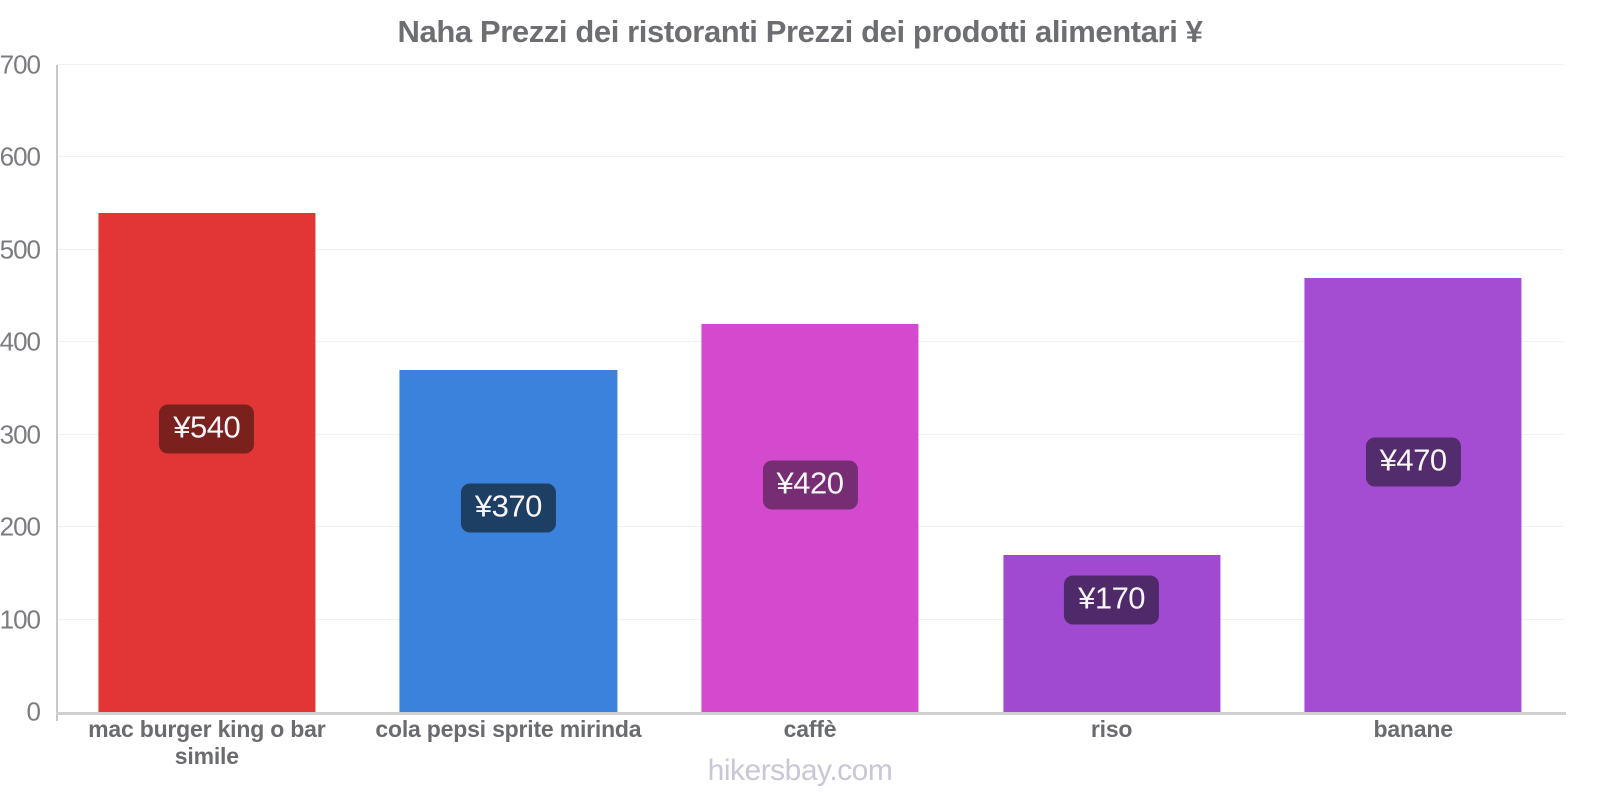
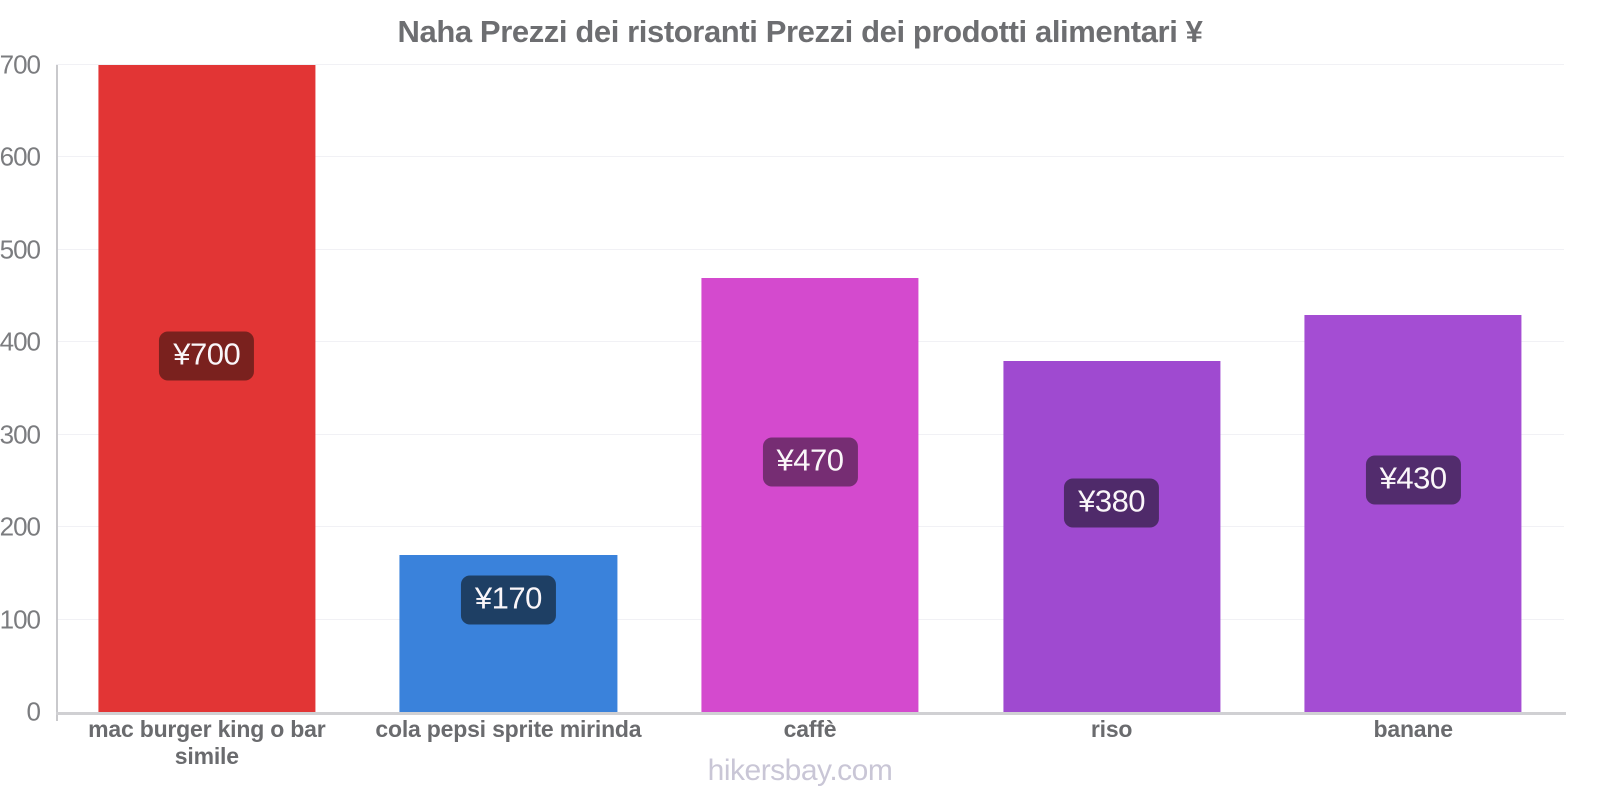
mac burger king o bar simile: ¥540 -> ¥700
cola pepsi sprite mirinda: ¥370 -> ¥170
caffè: ¥420 -> ¥470
riso: ¥170 -> ¥380
banane: ¥470 -> ¥430
